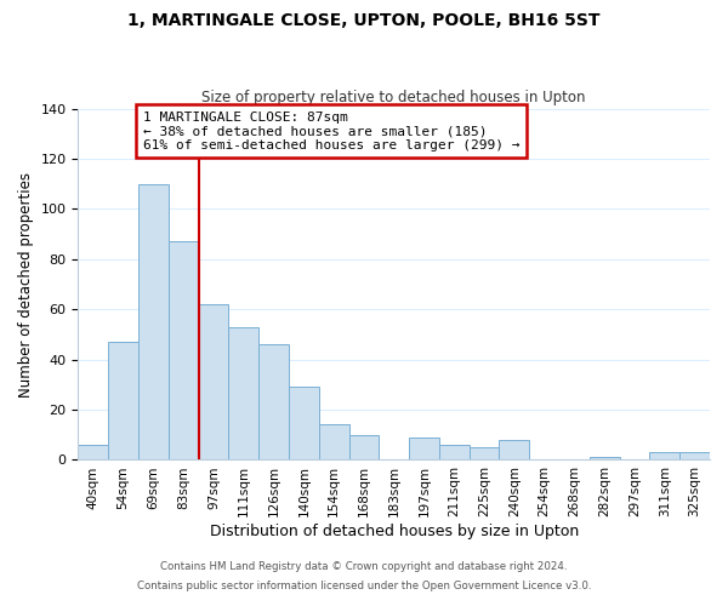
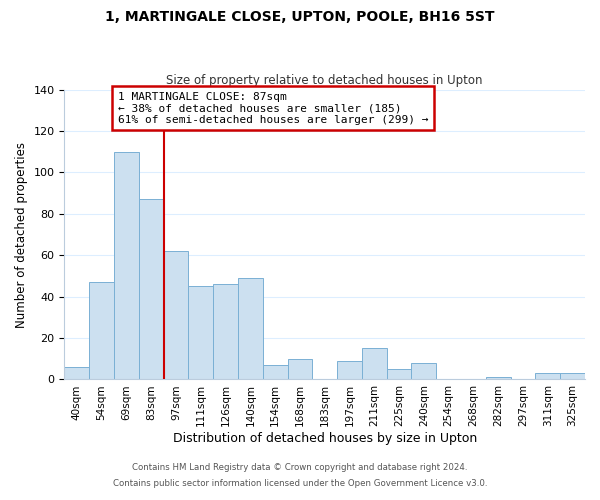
111sqm: 53 -> 45
140sqm: 29 -> 49
154sqm: 14 -> 7
211sqm: 6 -> 15
